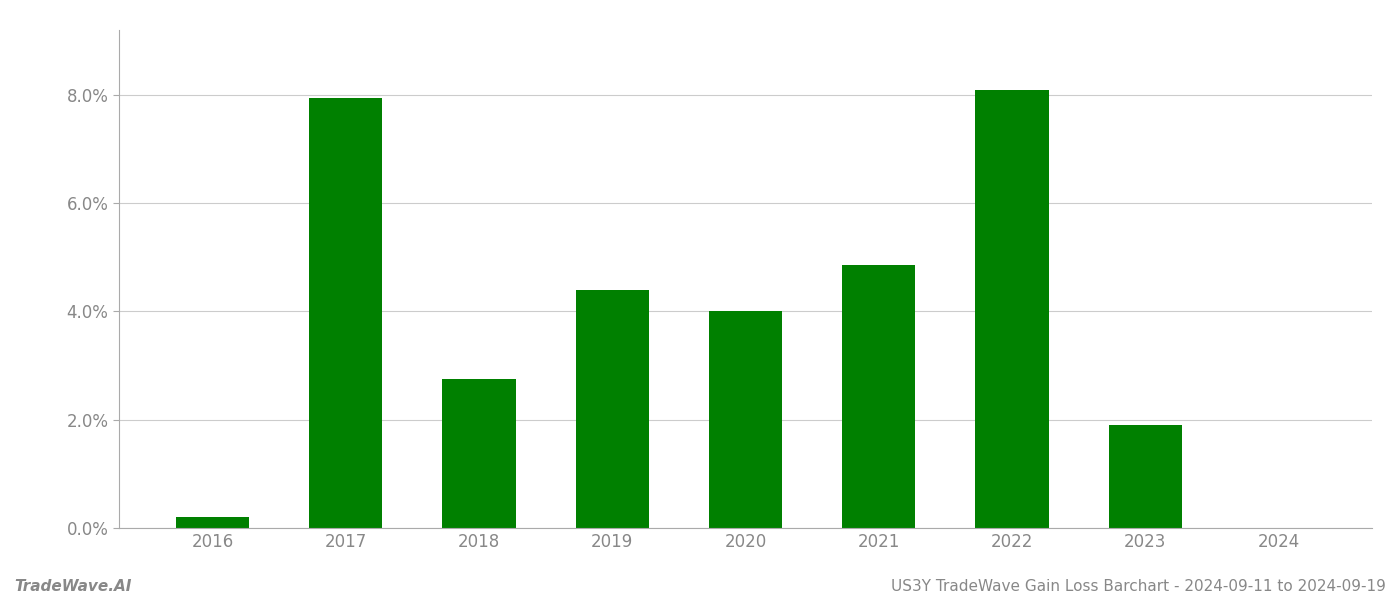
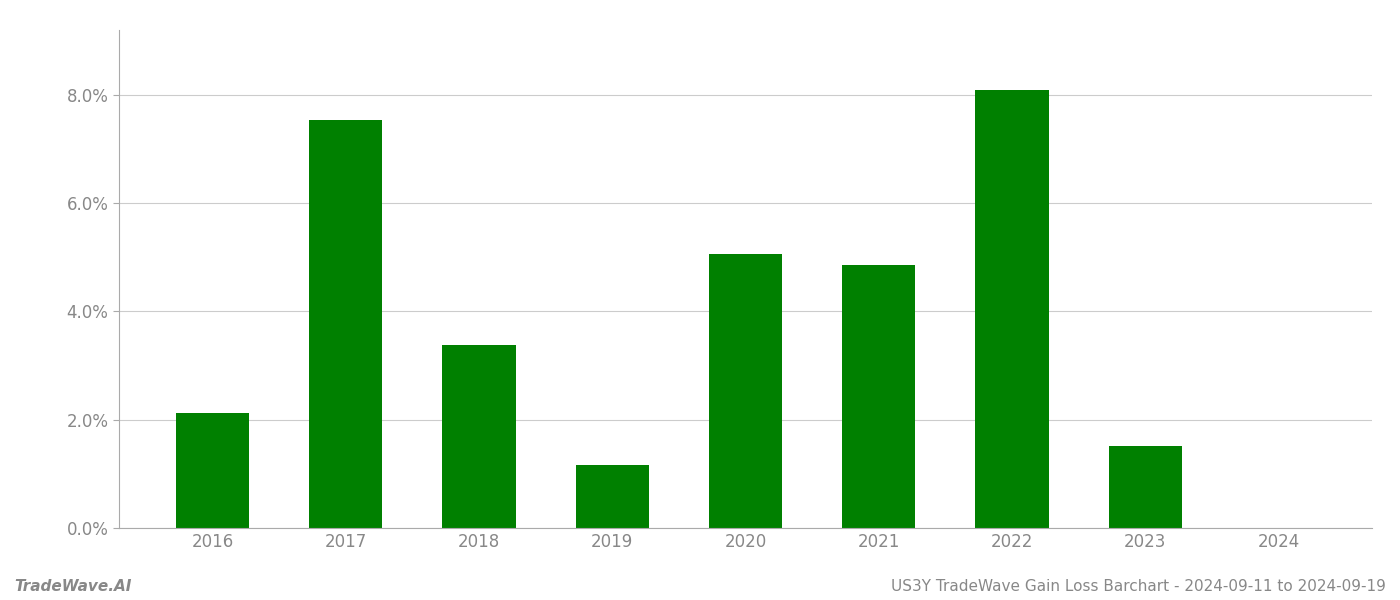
2016: 0.20% -> 2.12%
2017: 7.95% -> 7.54%
2018: 2.75% -> 3.38%
2019: 4.40% -> 1.16%
2020: 4.00% -> 5.06%
2023: 1.90% -> 1.52%
